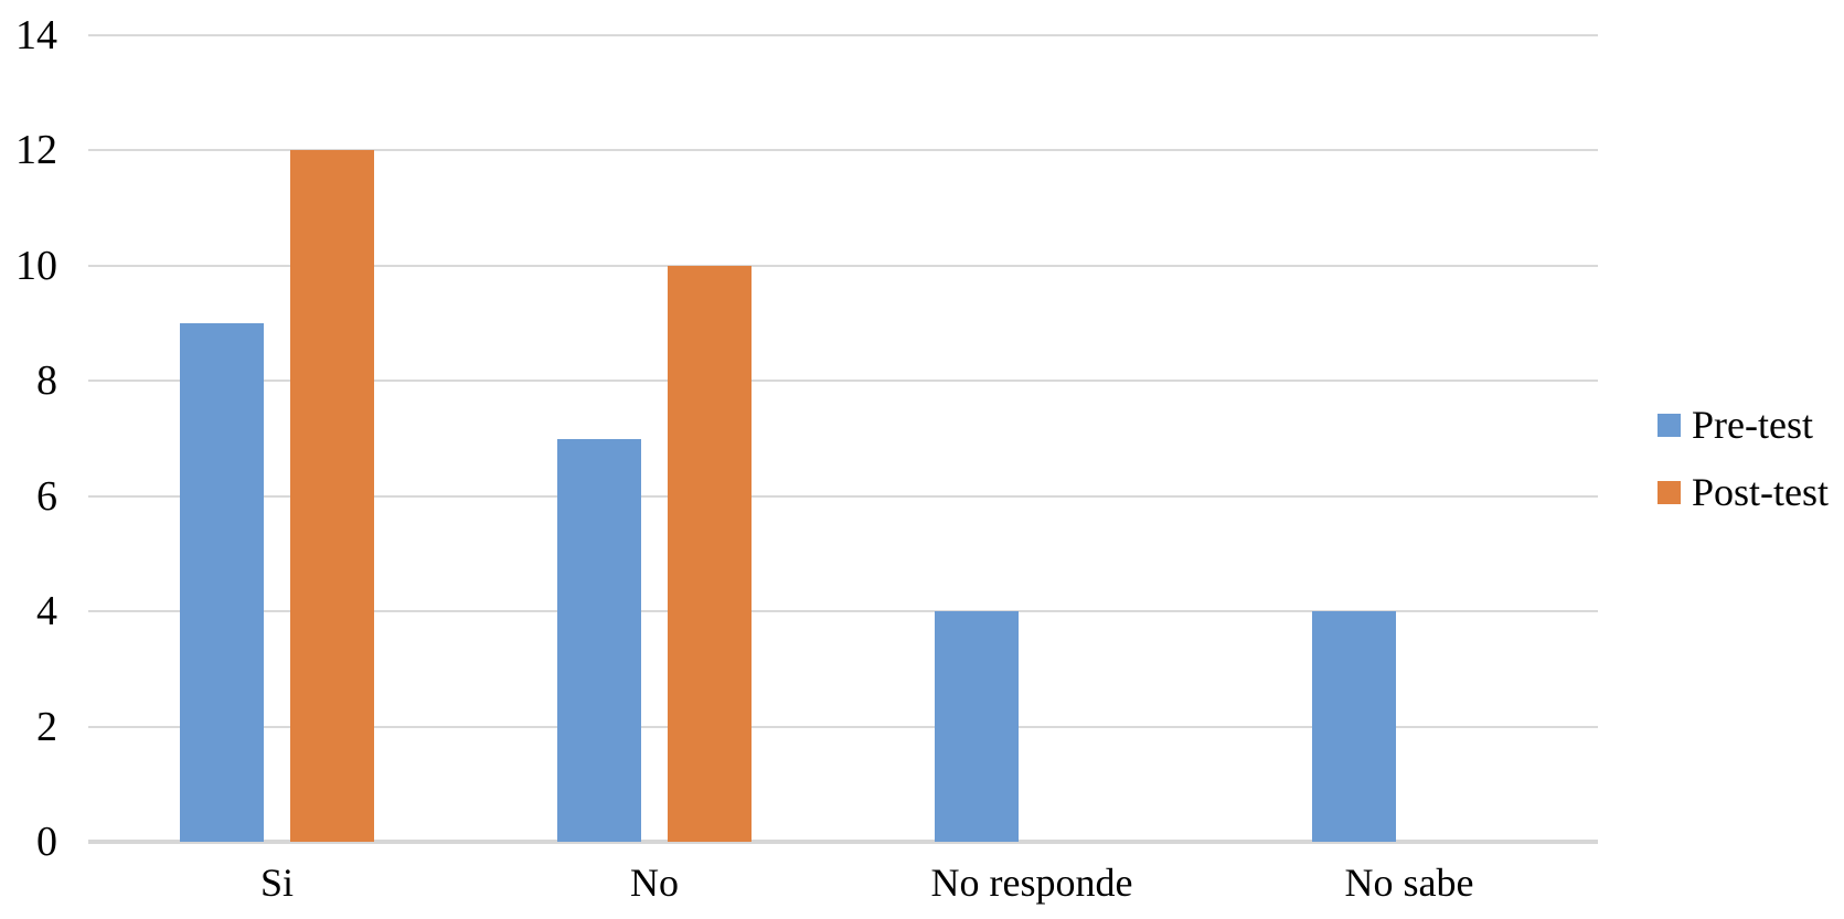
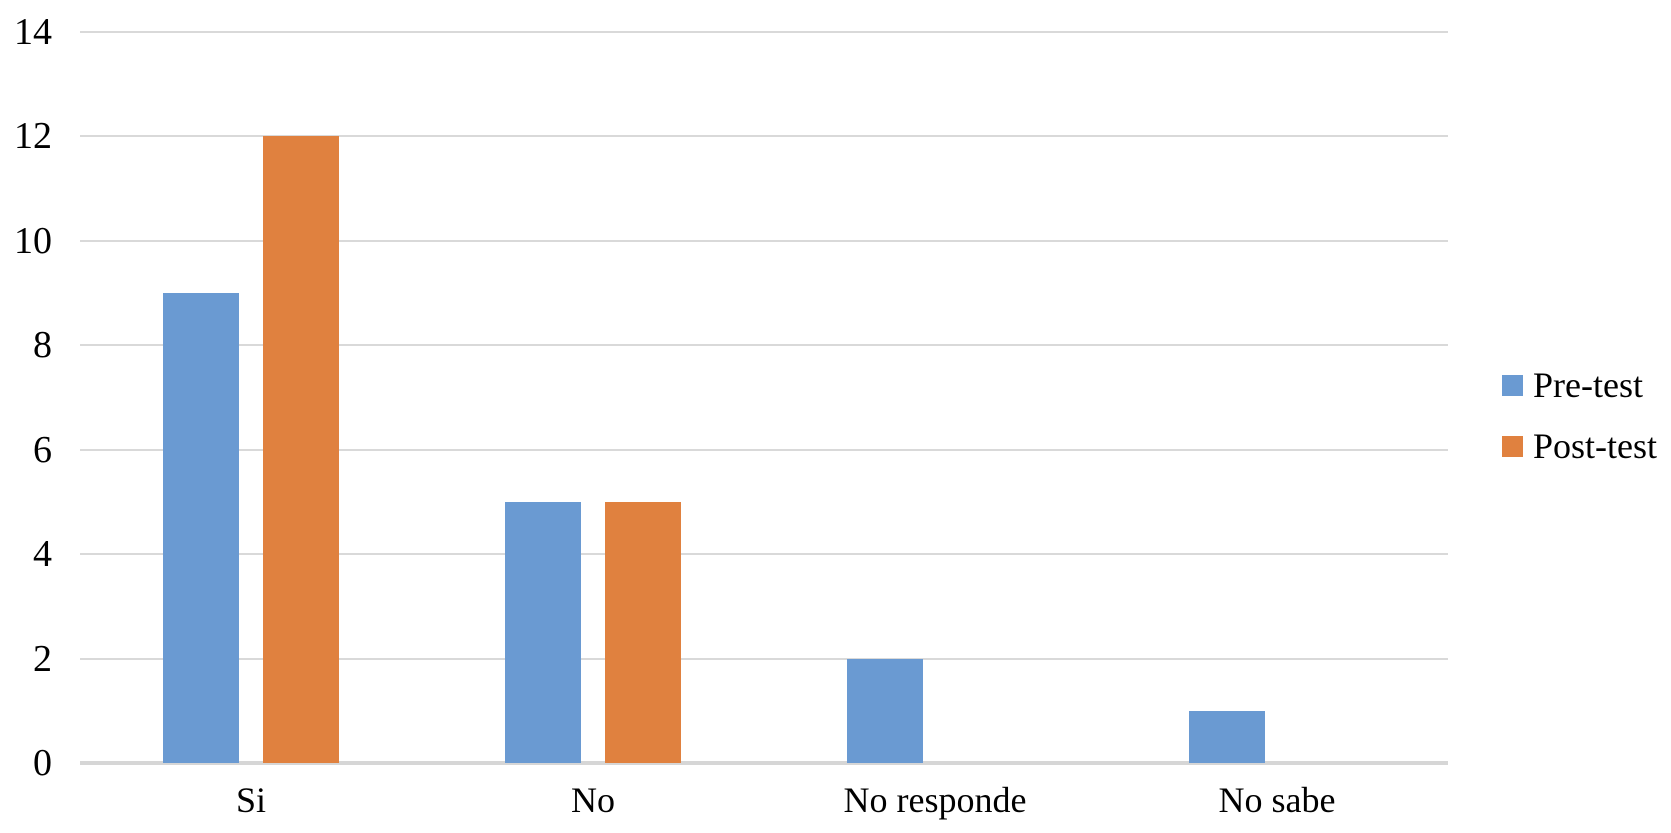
Pre-test/No: 7 -> 5
Post-test/No: 10 -> 5
Pre-test/No responde: 4 -> 2
Pre-test/No sabe: 4 -> 1
